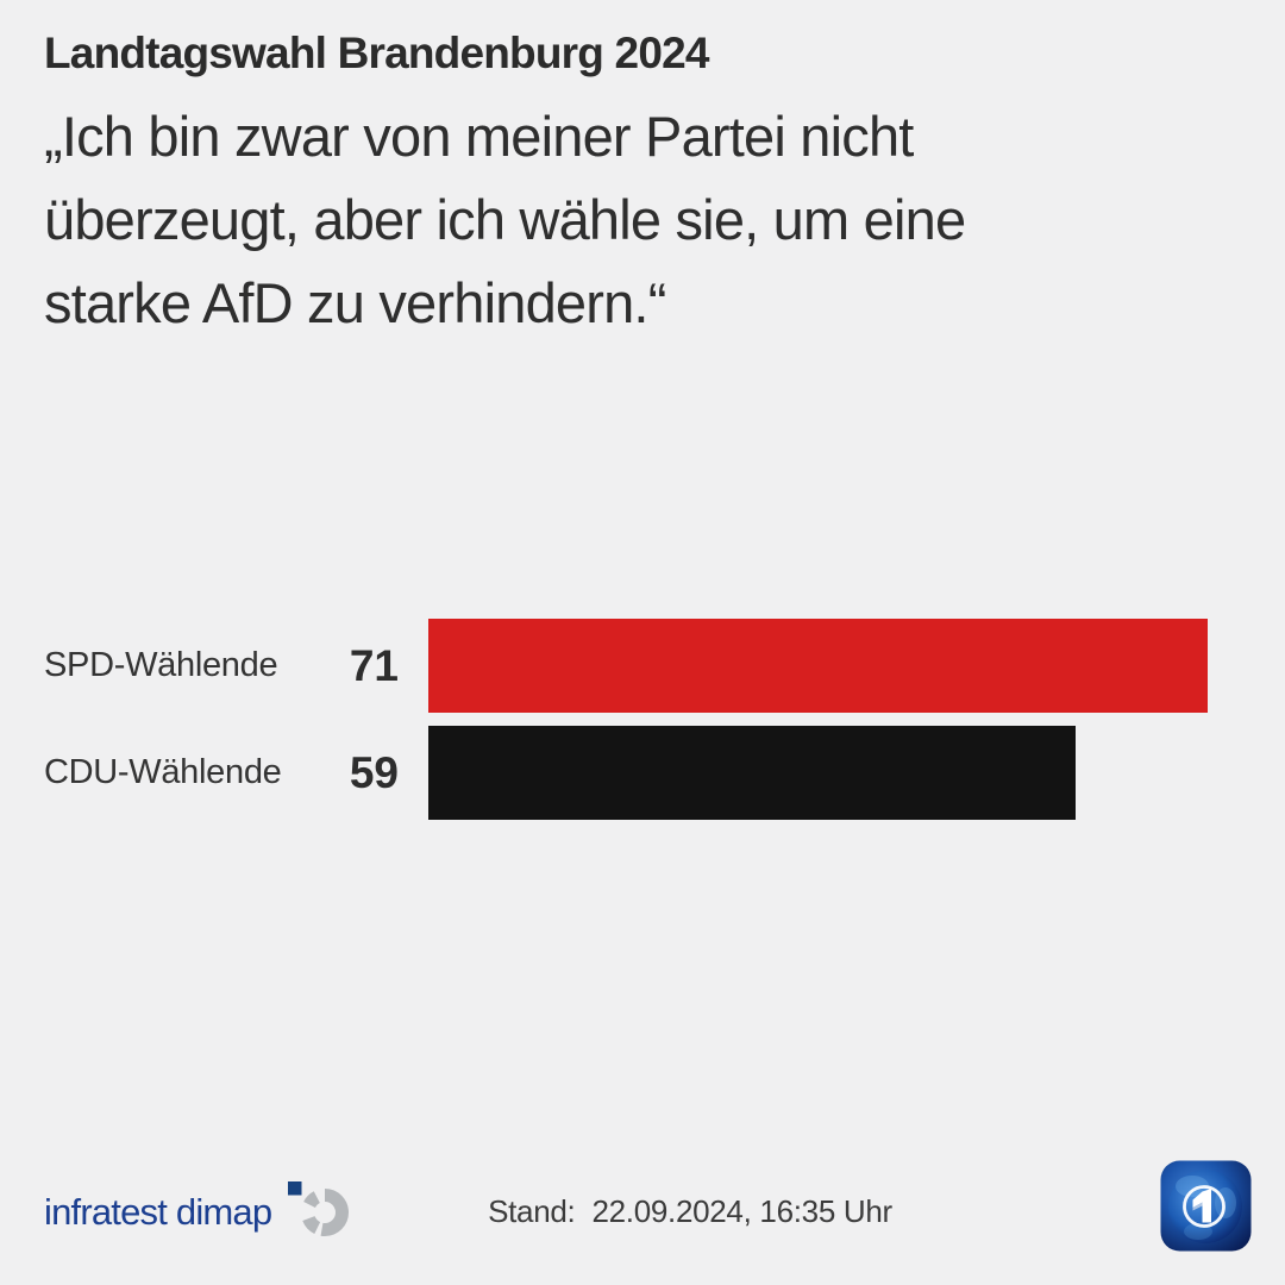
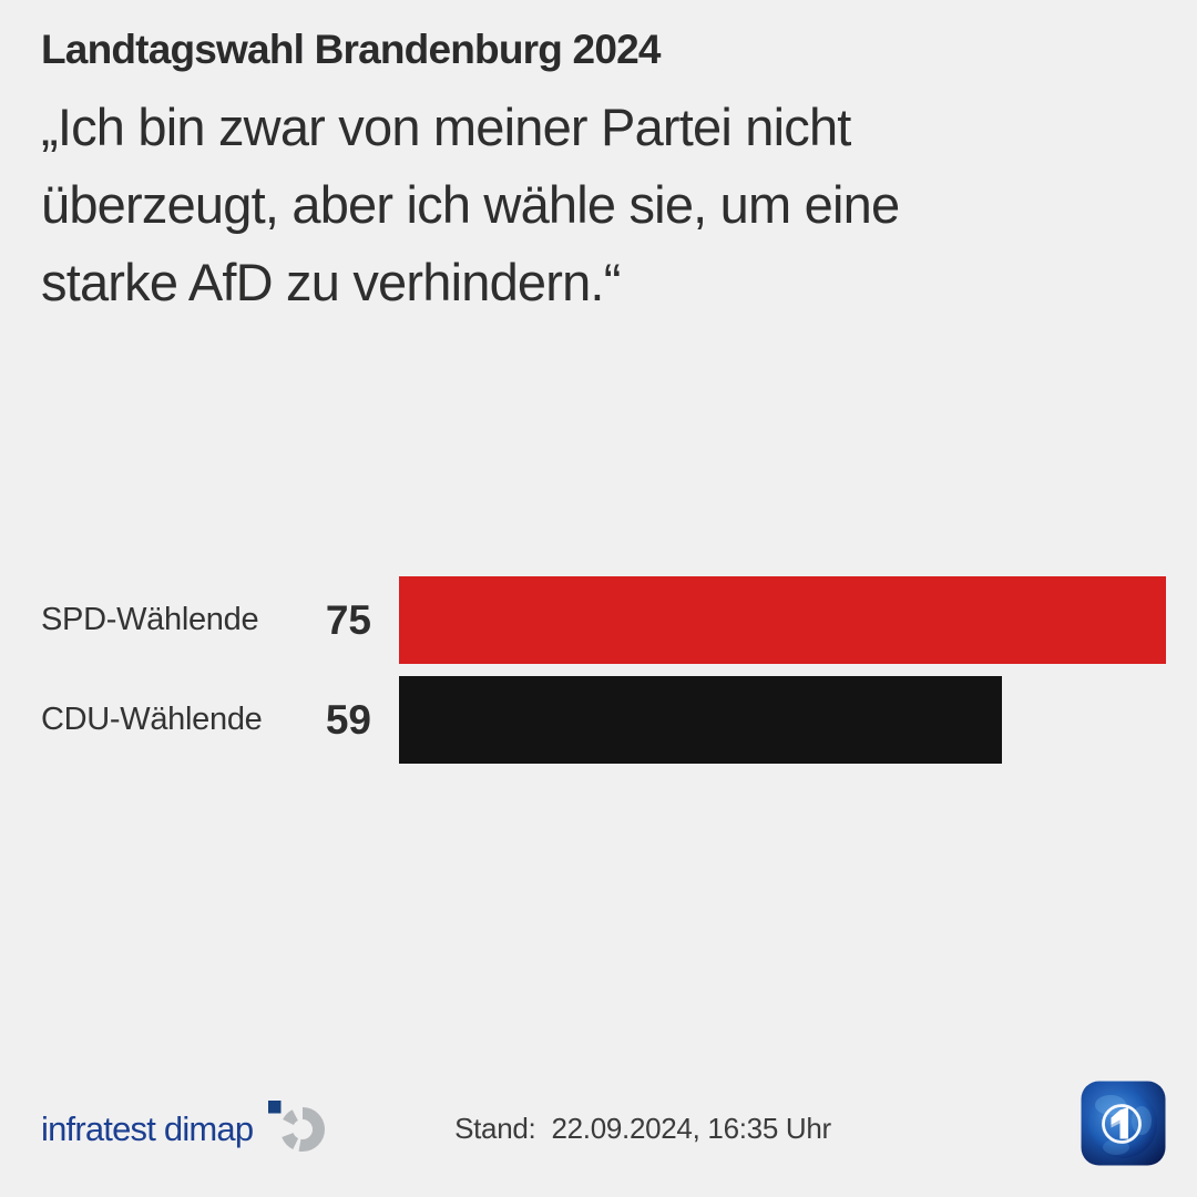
SPD-Wählende: 71 -> 75
